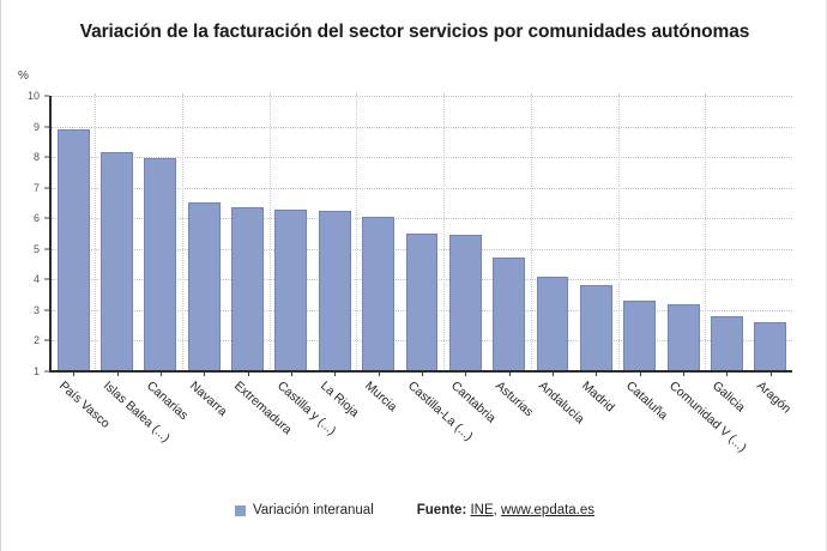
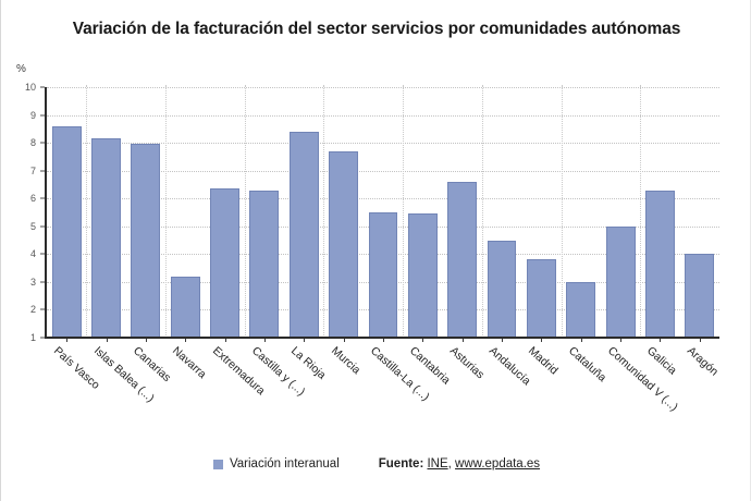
País Vasco: 8.9 -> 8.6
Navarra: 6.5 -> 3.2
La Rioja: 6.2 -> 8.4
Murcia: 6.0 -> 7.7
Asturias: 4.7 -> 6.6
Andalucía: 4.1 -> 4.5
Cataluña: 3.3 -> 3.0
Comunidad V (...): 3.2 -> 5.0
Galicia: 2.8 -> 6.3
Aragón: 2.6 -> 4.0
